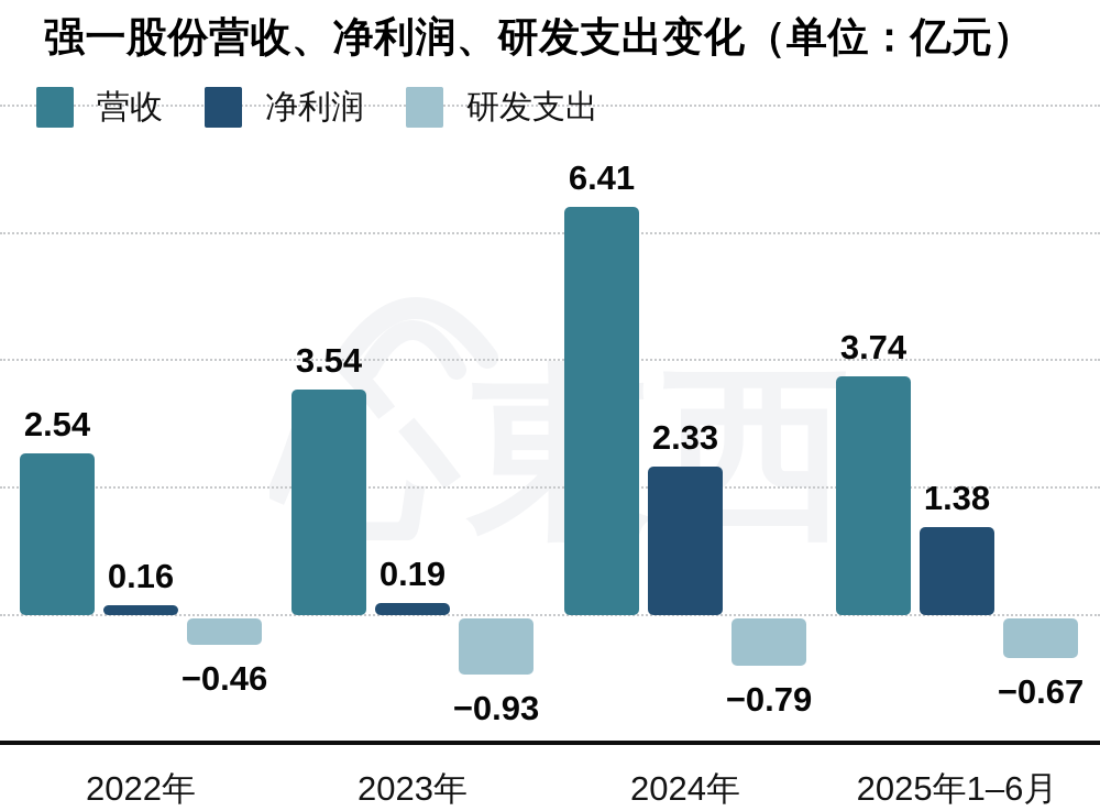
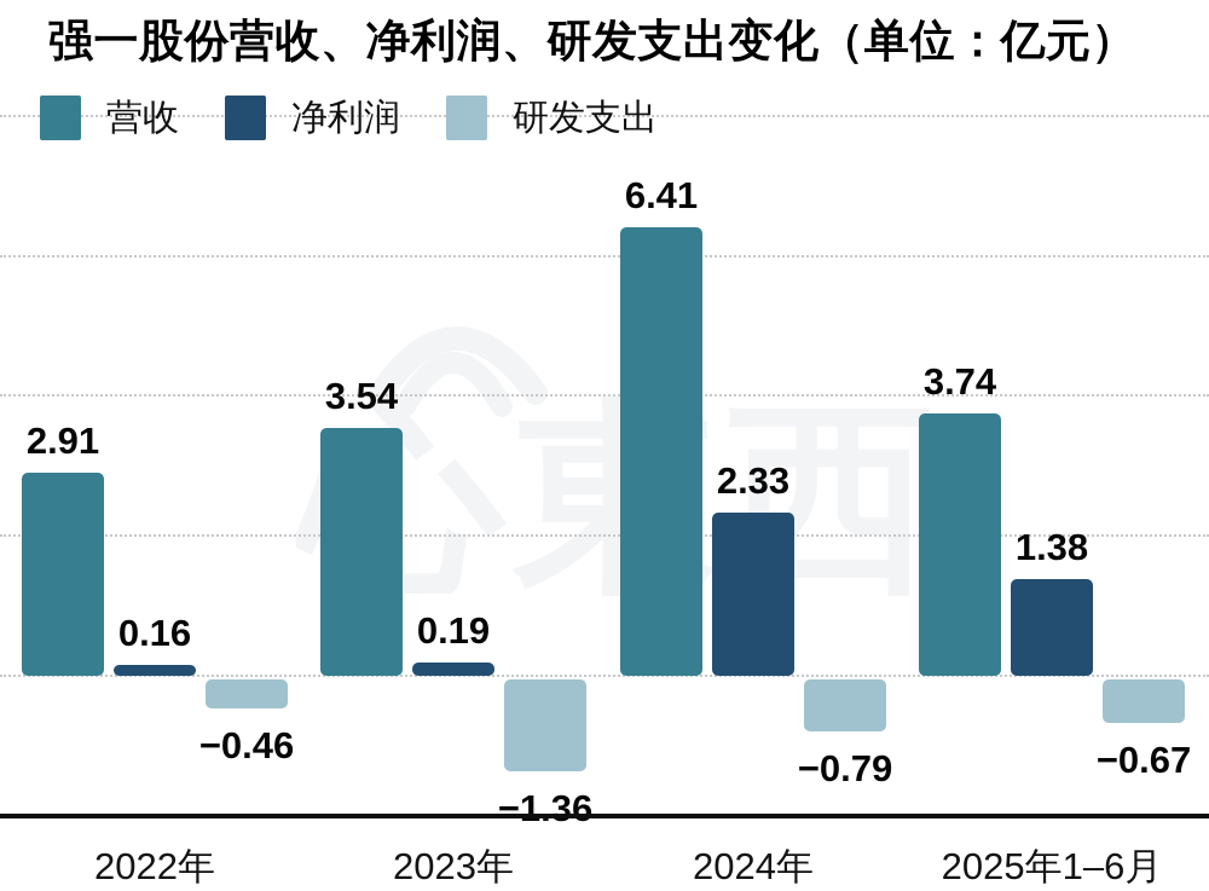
营收/2022年: 2.54 -> 2.91
研发支出/2023年: −0.93 -> −1.36
